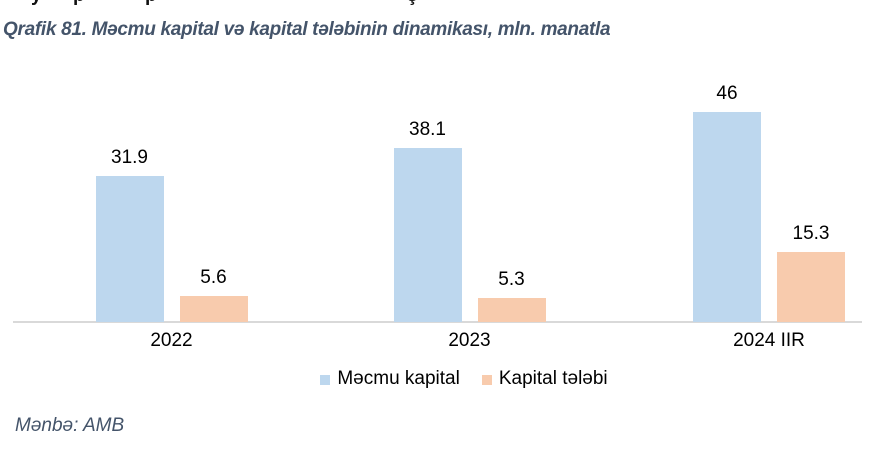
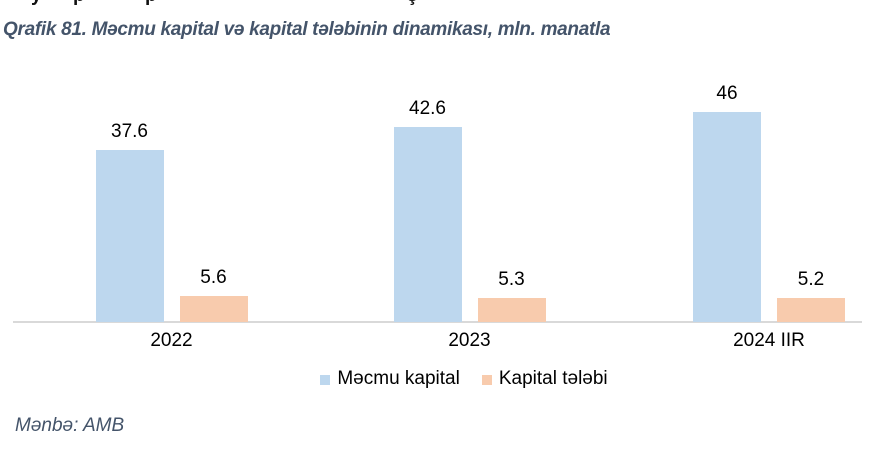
Məcmu kapital/2022: 31.9 -> 37.6
Məcmu kapital/2023: 38.1 -> 42.6
Kapital tələbi/2024 IIR: 15.3 -> 5.2
